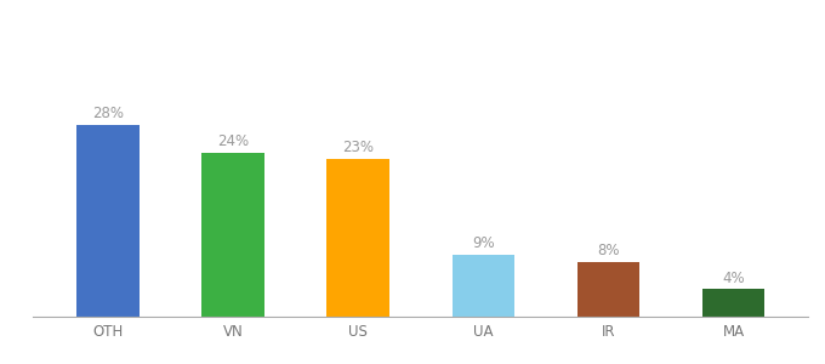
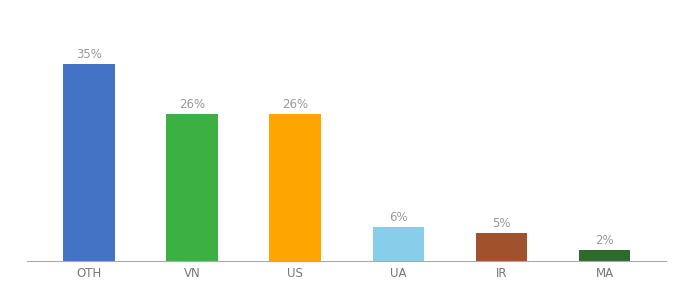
OTH: 28% -> 35%
VN: 24% -> 26%
US: 23% -> 26%
UA: 9% -> 6%
IR: 8% -> 5%
MA: 4% -> 2%
